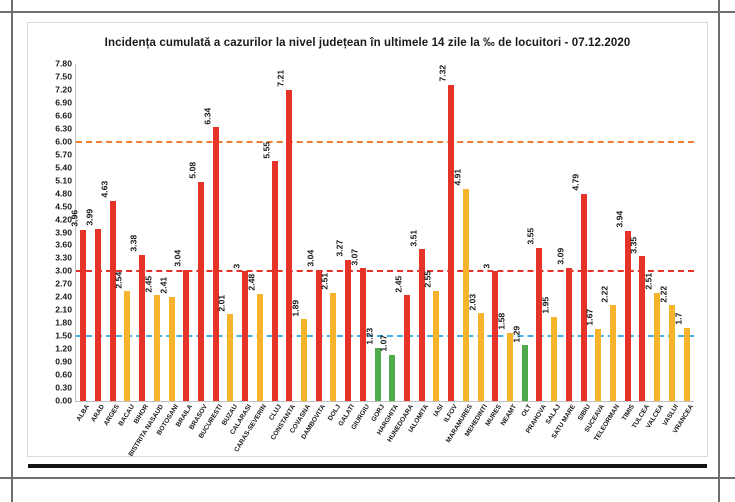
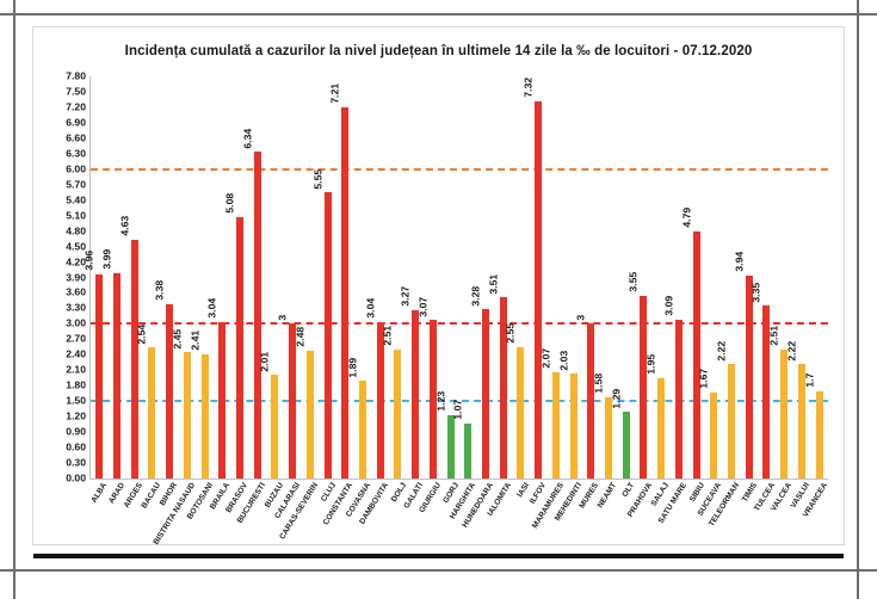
HUNEDOARA: 2.45 -> 3.28
MARAMURES: 4.91 -> 2.07
